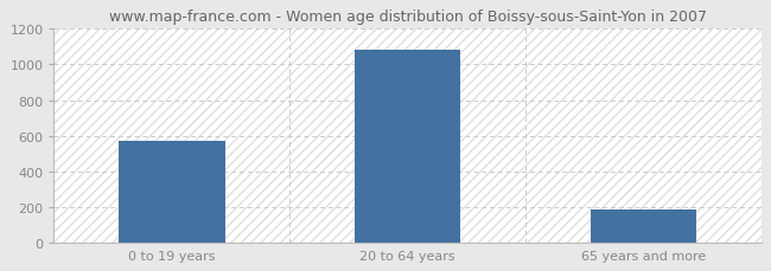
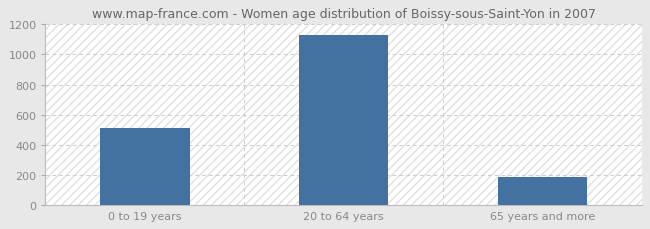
0 to 19 years: 570 -> 510
20 to 64 years: 1080 -> 1130
